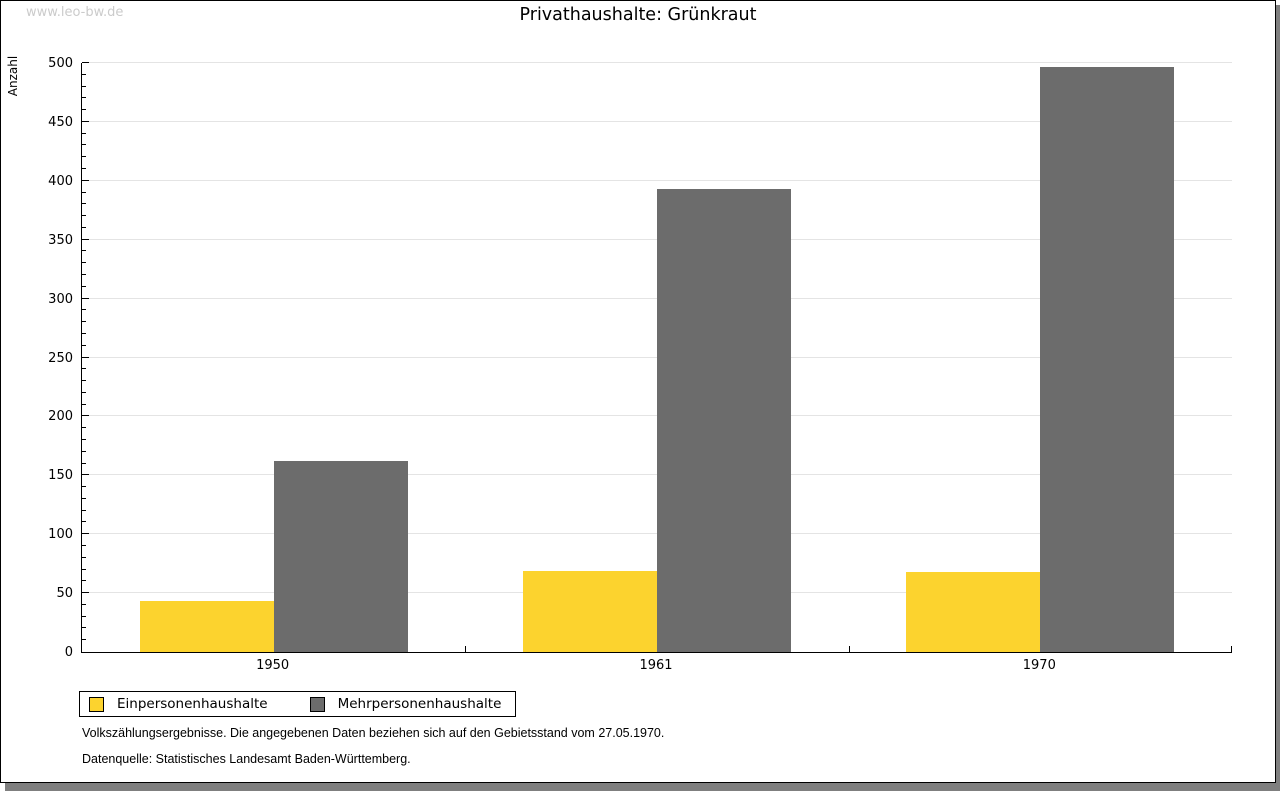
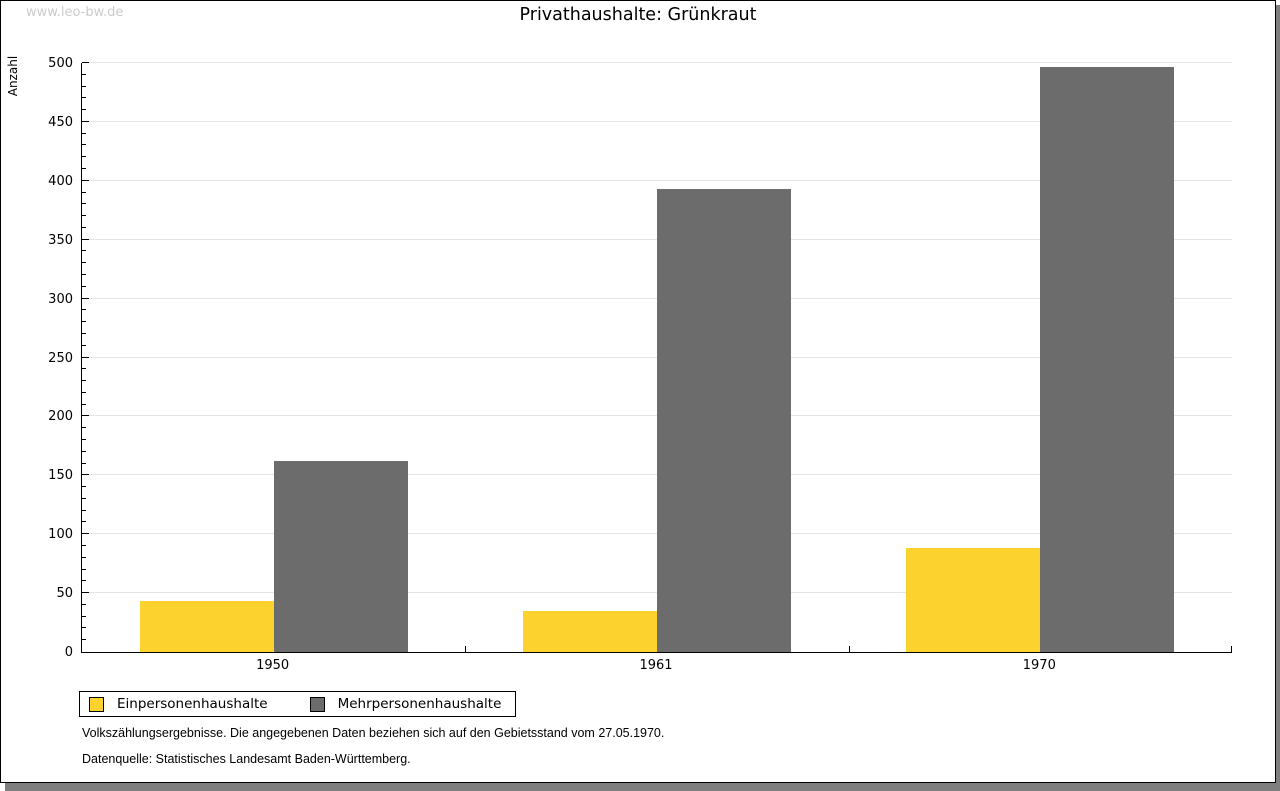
Einpersonenhaushalte/1961: 69 -> 35
Einpersonenhaushalte/1970: 68 -> 88
